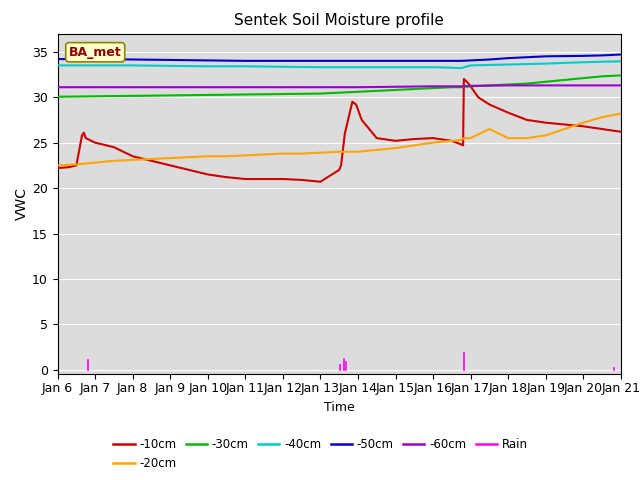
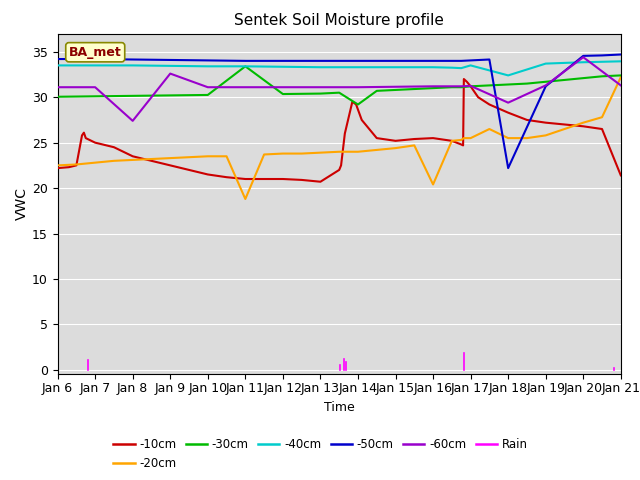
-60cm/Jan 8: 31.1 -> 27.4
-60cm/Jan 9: 31.1 -> 32.6
-20cm/Jan 11: 23.6 -> 18.8
-30cm/Jan 11: 30.3 -> 33.4
-30cm/Jan 14: 30.6 -> 29.2
-20cm/Jan 16: 25.0 -> 20.4
-40cm/Jan 18: 33.6 -> 32.4
-50cm/Jan 18: 34.3 -> 22.2
-60cm/Jan 18: 31.3 -> 29.4
-50cm/Jan 19: 34.5 -> 31.2
-60cm/Jan 20: 31.3 -> 34.4
-10cm/Jan 21: 26.2 -> 21.4
-20cm/Jan 21: 28.2 -> 32.2
